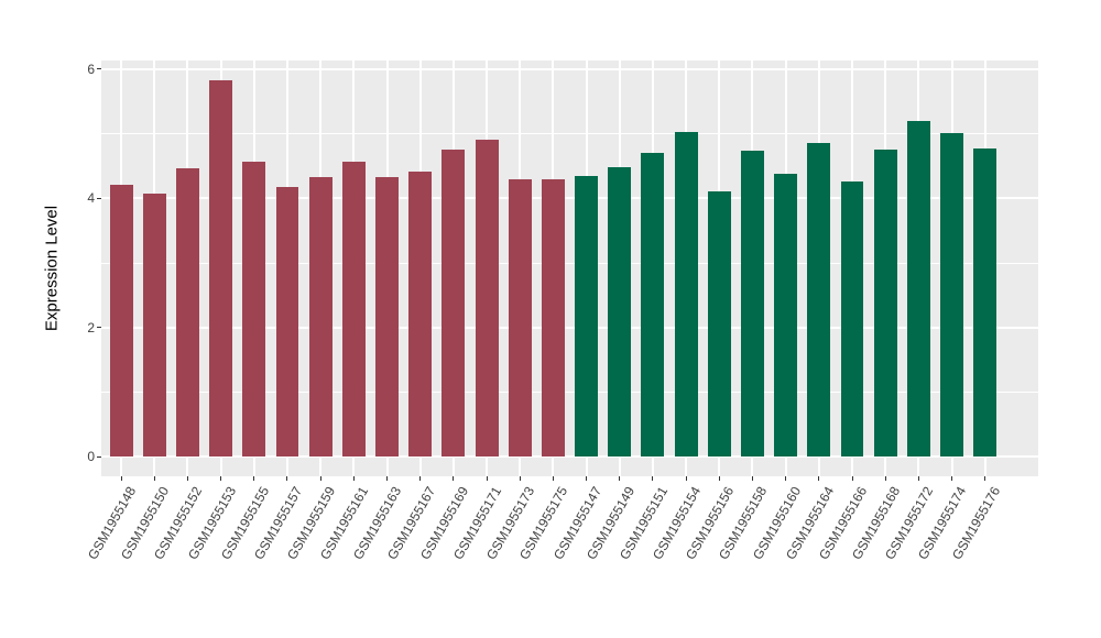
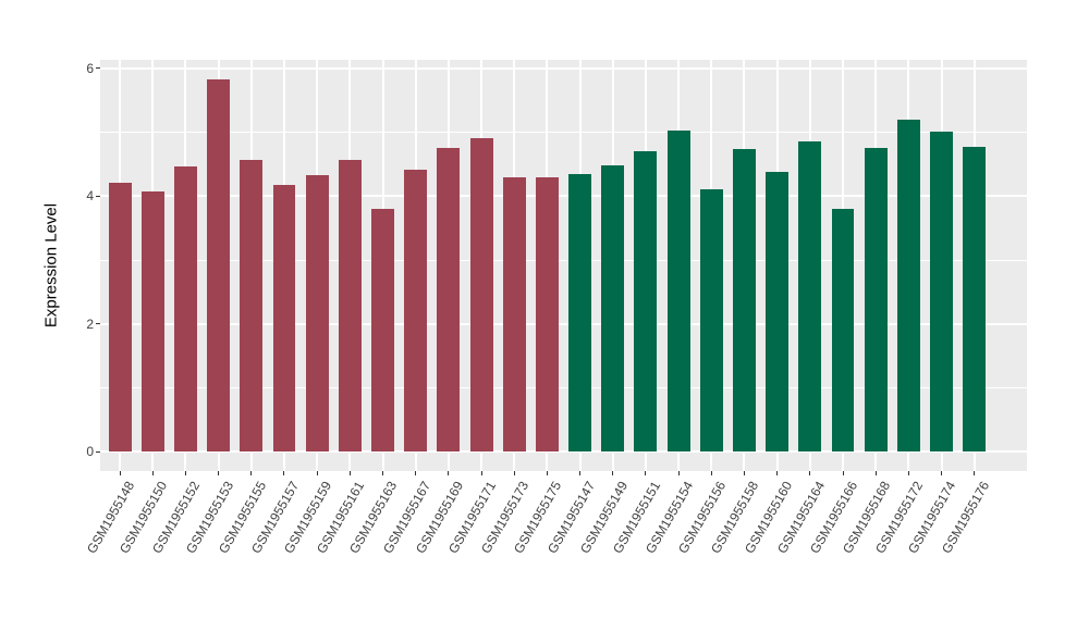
GSM1955163: 4.3 -> 3.8
GSM1955166: 4.3 -> 3.8
